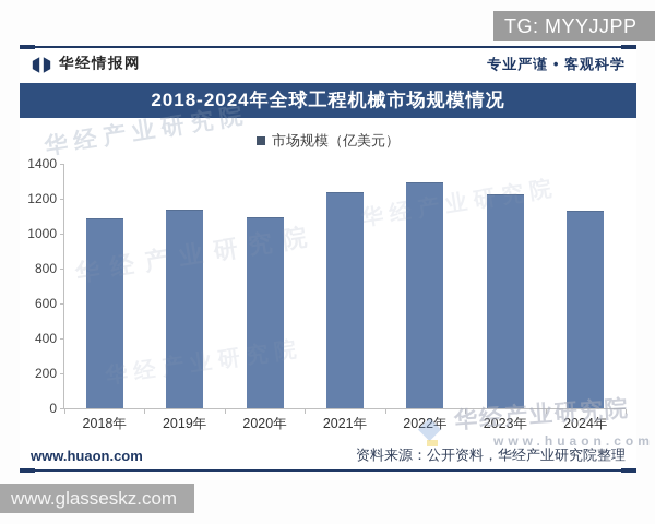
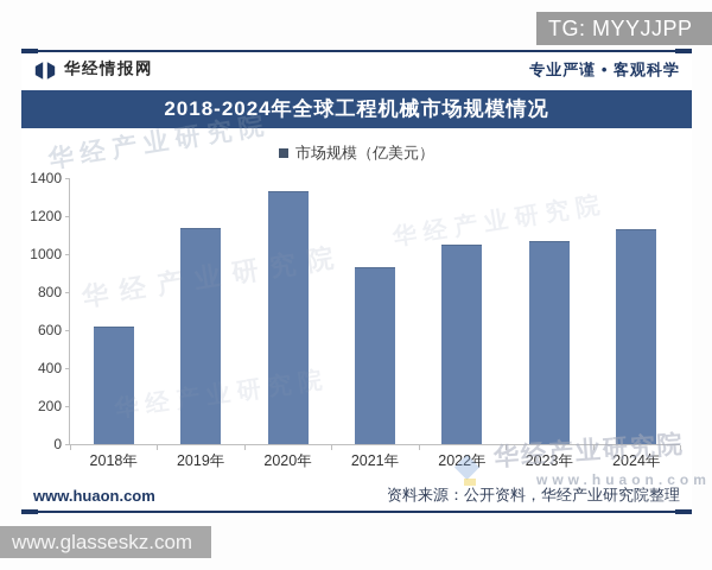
2018年: 1090 -> 620
2020年: 1100 -> 1330
2021年: 1240 -> 930
2022年: 1300 -> 1050
2023年: 1220 -> 1070
